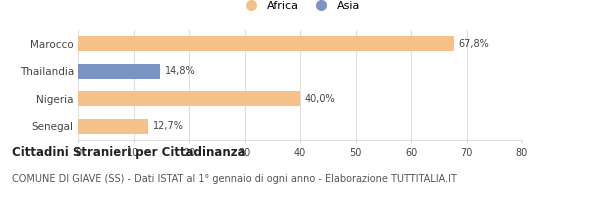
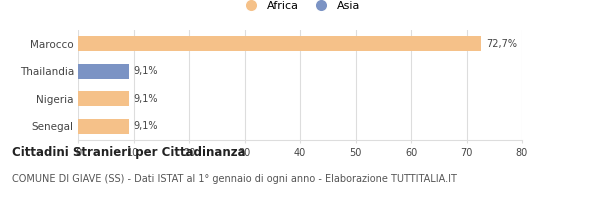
Marocco: 67,8% -> 72,7%
Thailandia: 14,8% -> 9,1%
Nigeria: 40,0% -> 9,1%
Senegal: 12,7% -> 9,1%
